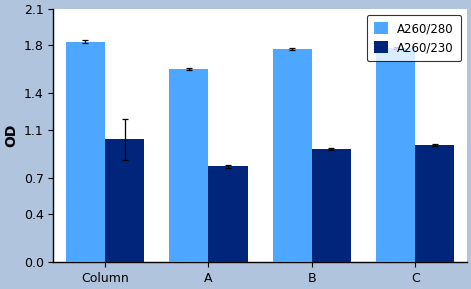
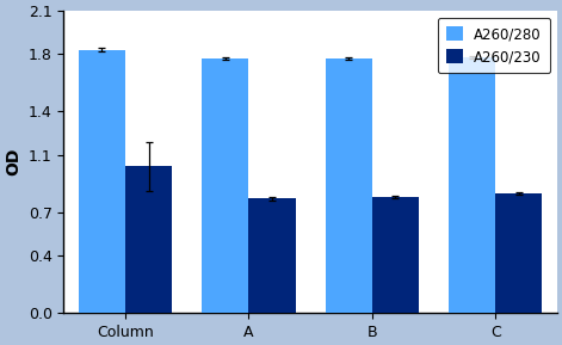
A260/280/A: 1.60 -> 1.77
A260/230/B: 0.94 -> 0.81
A260/230/C: 0.97 -> 0.83
